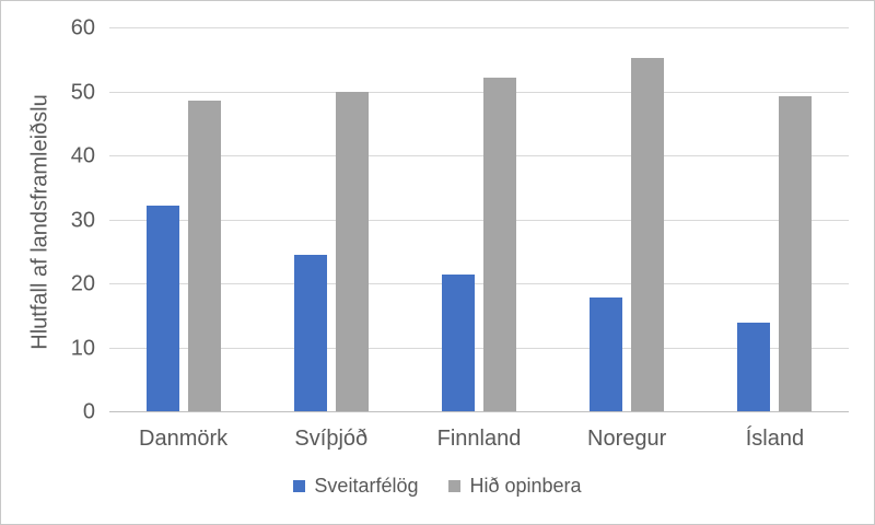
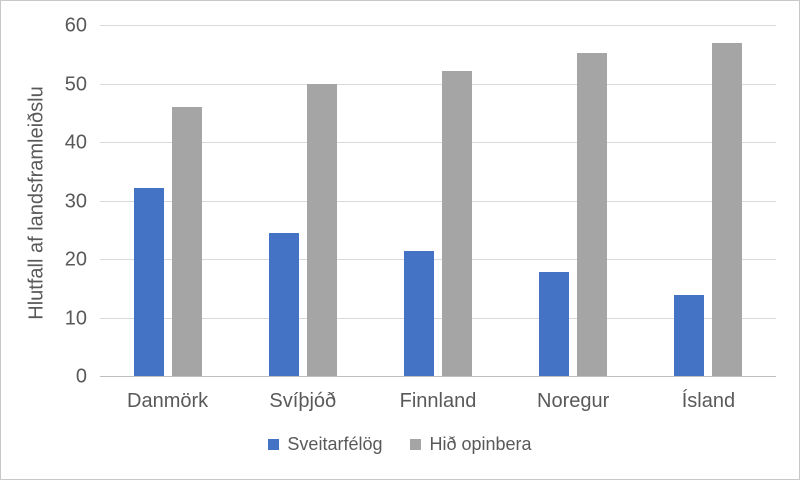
Hið opinbera/Danmörk: 48 -> 46
Hið opinbera/Ísland: 49 -> 57
